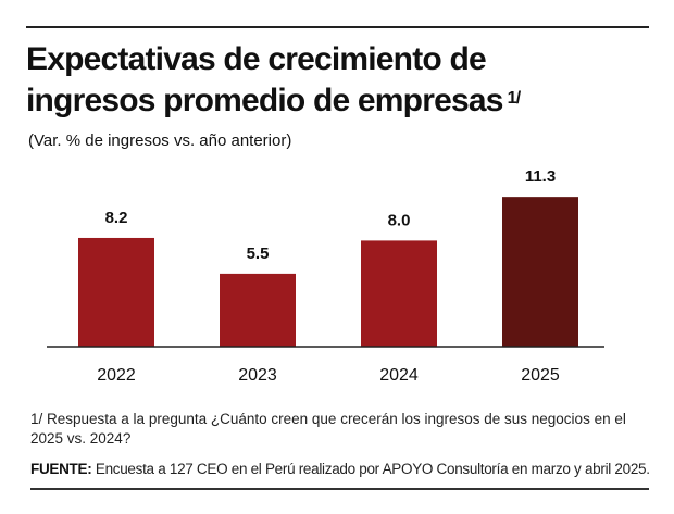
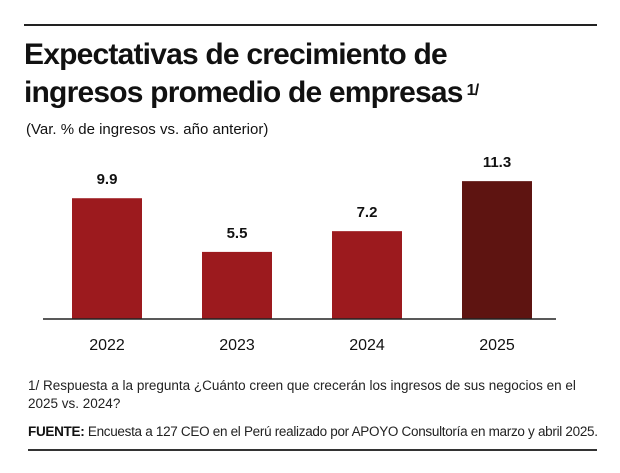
2022: 8.2 -> 9.9
2024: 8.0 -> 7.2
